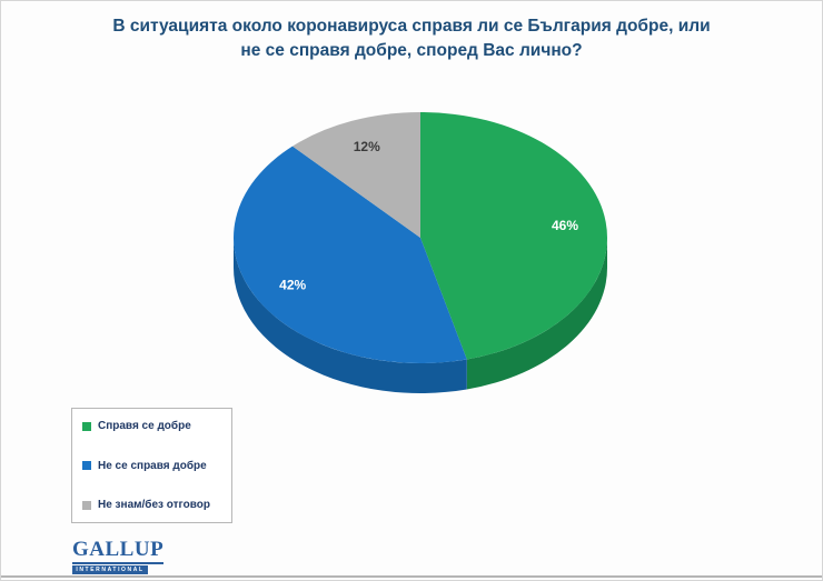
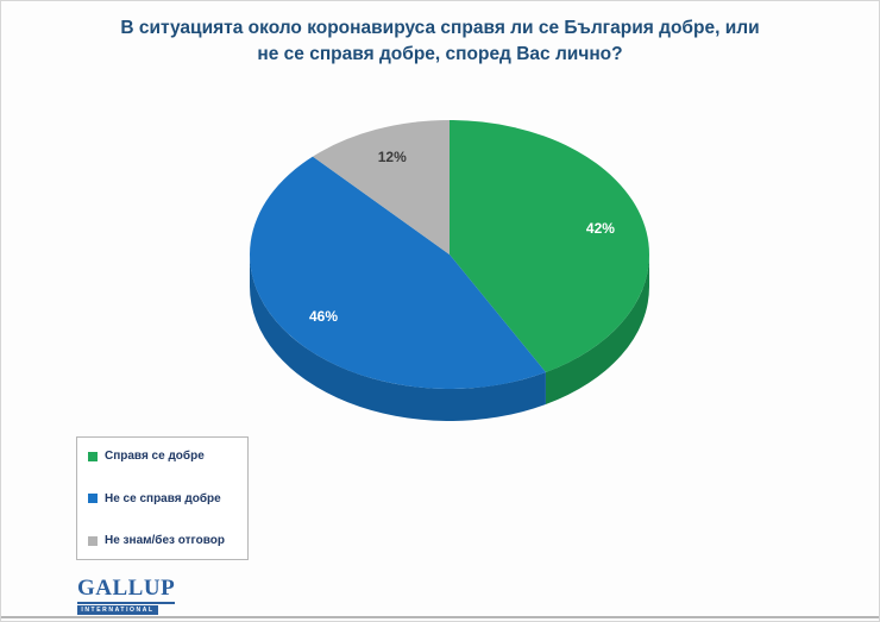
Справя се добре: 46% -> 42%
Не се справя добре: 42% -> 46%
